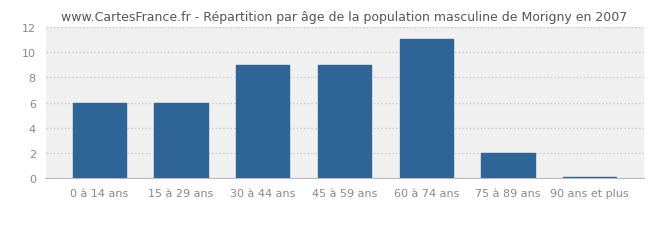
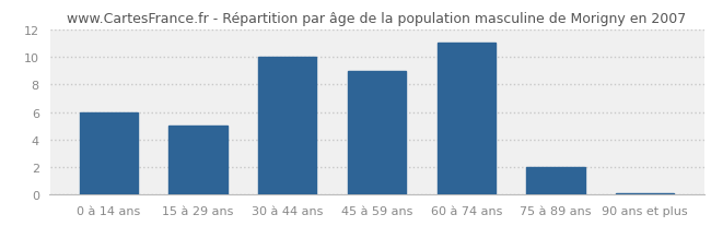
15 à 29 ans: 6.0 -> 5.0
30 à 44 ans: 9.0 -> 10.0
